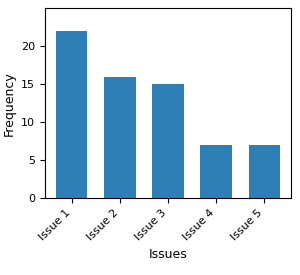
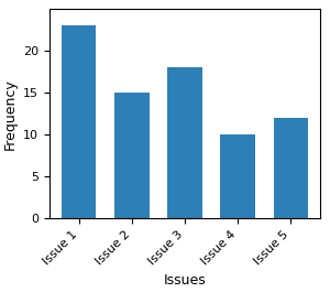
Issue 1: 22 -> 23
Issue 2: 16 -> 15
Issue 3: 15 -> 18
Issue 4: 7 -> 10
Issue 5: 7 -> 12
